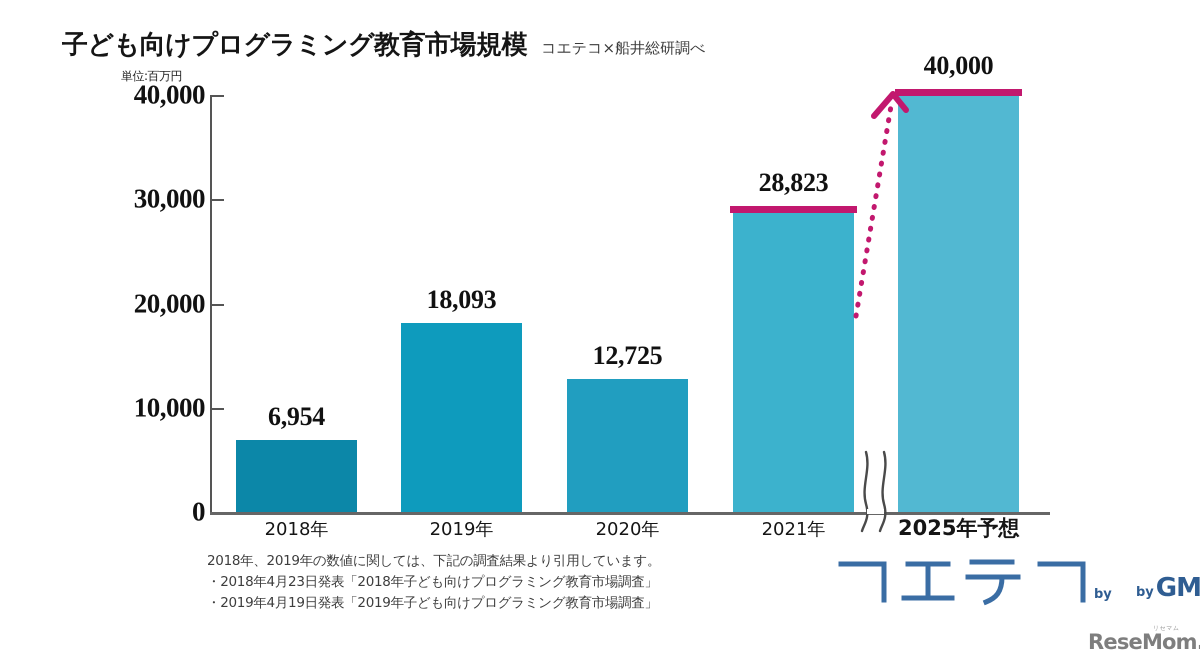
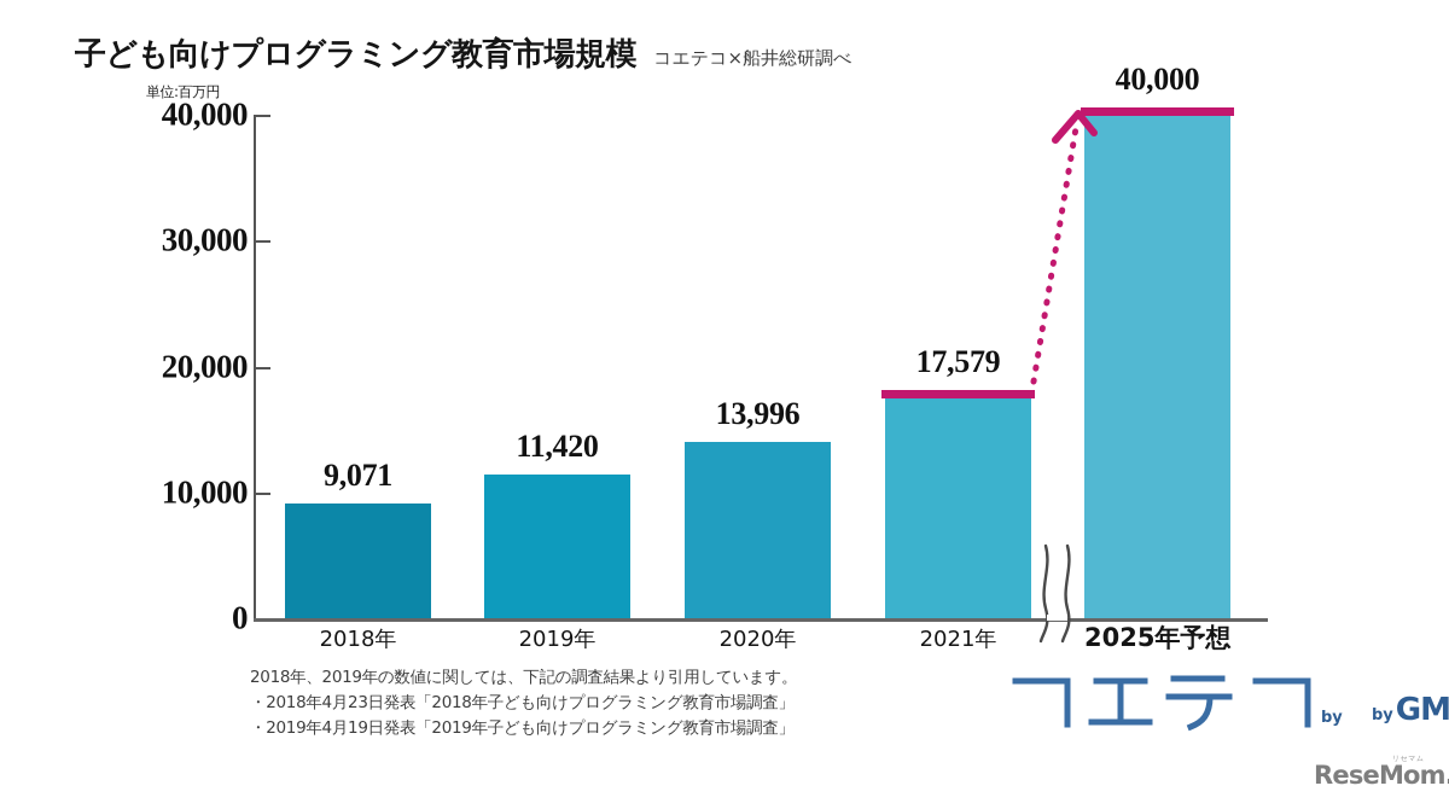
2018年: 6,954 -> 9,071
2019年: 18,093 -> 11,420
2020年: 12,725 -> 13,996
2021年: 28,823 -> 17,579
